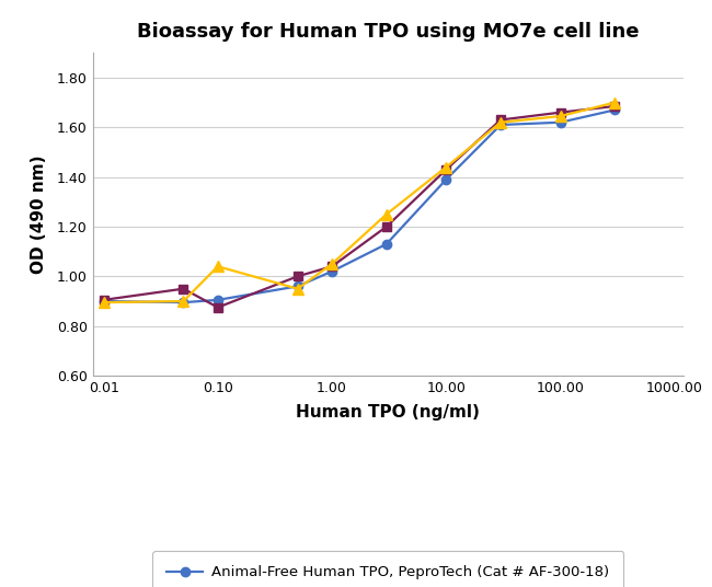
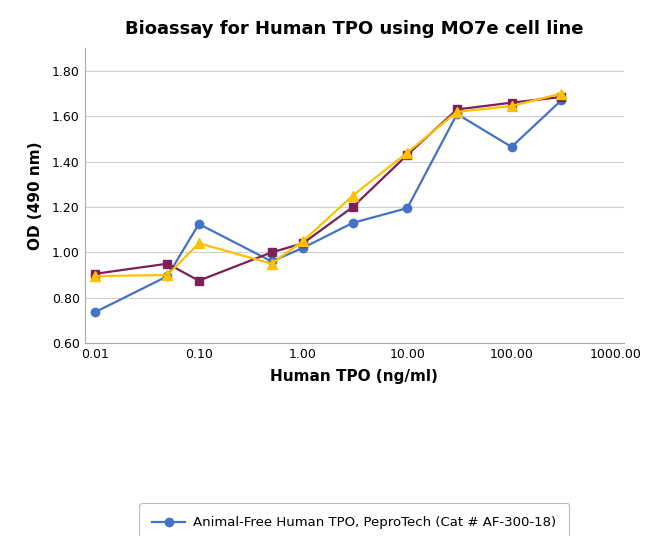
Animal-Free Human TPO, PeproTech (Cat # AF-300-18)/0.01: 0.900 -> 0.735
Animal-Free Human TPO, PeproTech (Cat # AF-300-18)/0.10: 0.905 -> 1.125
Animal-Free Human TPO, PeproTech (Cat # AF-300-18)/10.00: 1.390 -> 1.195
Animal-Free Human TPO, PeproTech (Cat # AF-300-18)/100.00: 1.620 -> 1.465
